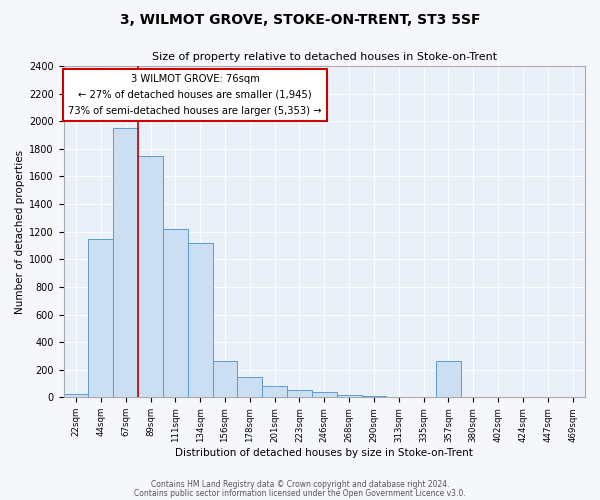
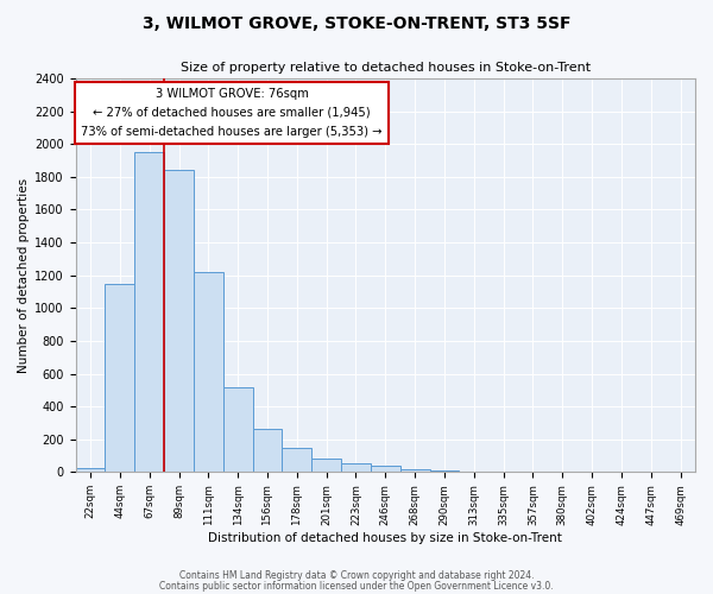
89sqm: 1750 -> 1840
134sqm: 1120 -> 520
357sqm: 260 -> 0
